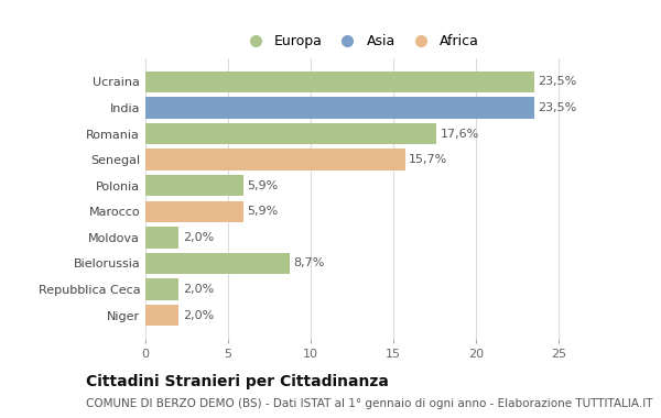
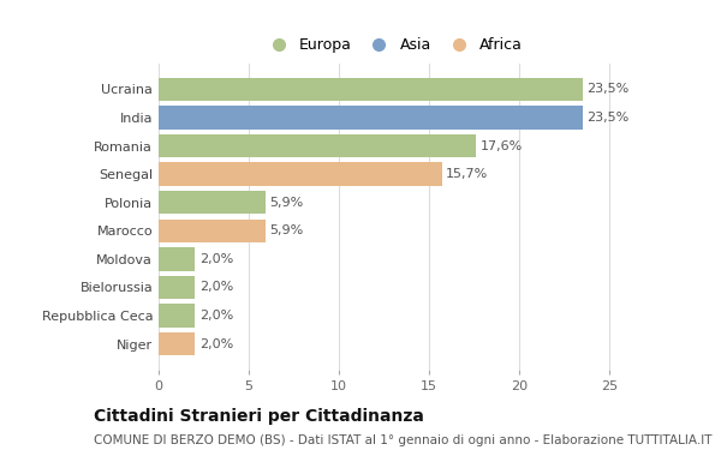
Bielorussia: 8,7% -> 2,0%
